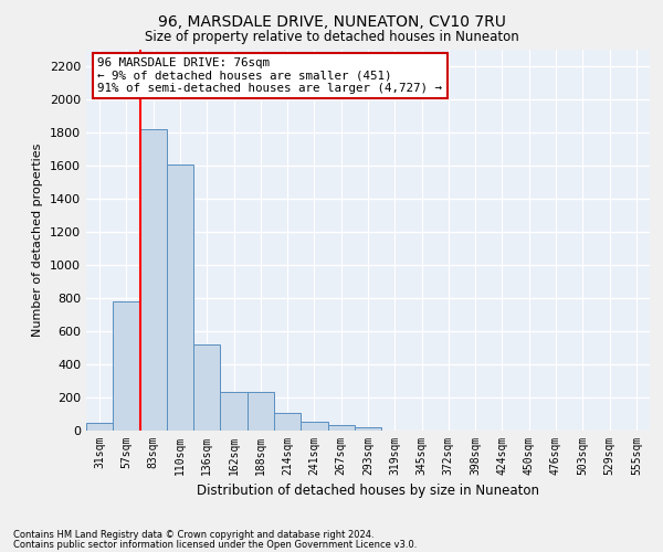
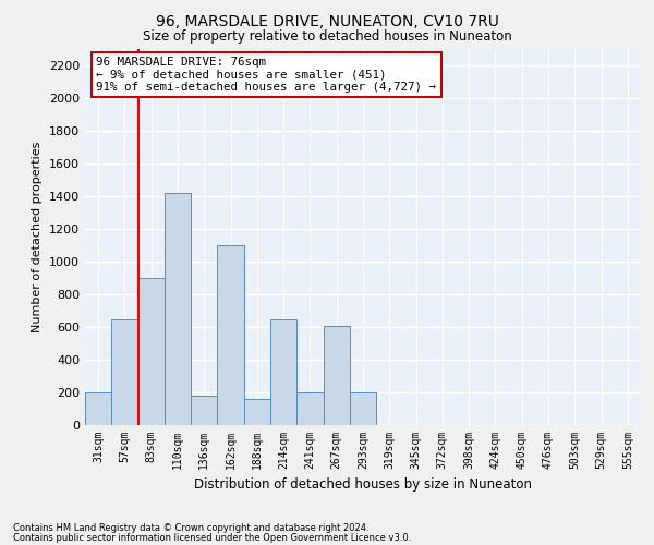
31sqm: 50 -> 200
57sqm: 780 -> 650
83sqm: 1820 -> 900
110sqm: 1610 -> 1420
136sqm: 520 -> 180
162sqm: 240 -> 1100
188sqm: 240 -> 160
214sqm: 100 -> 650
241sqm: 60 -> 200
267sqm: 40 -> 610
293sqm: 20 -> 200
